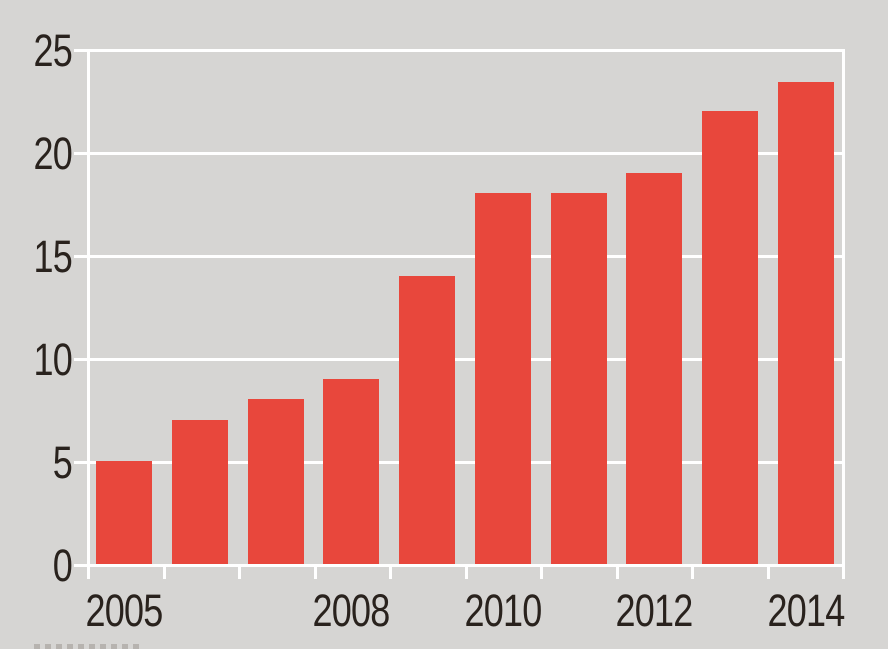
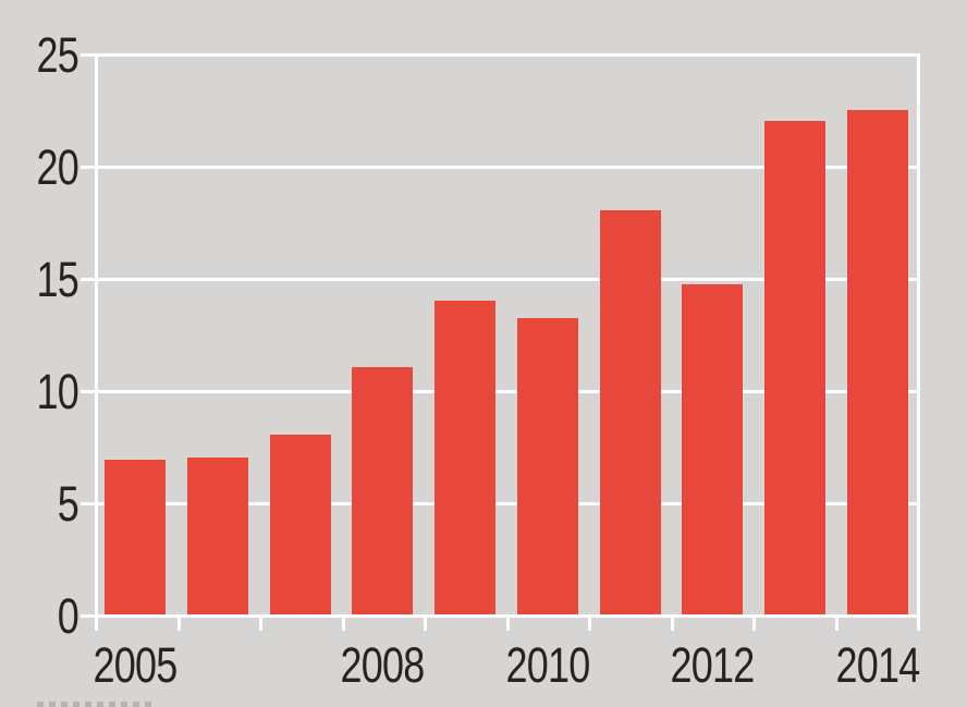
2005: 5.0 -> 6.9
2008: 9.0 -> 11.0
2010: 18.0 -> 13.2
2012: 19.0 -> 14.7
2014: 23.4 -> 22.5
